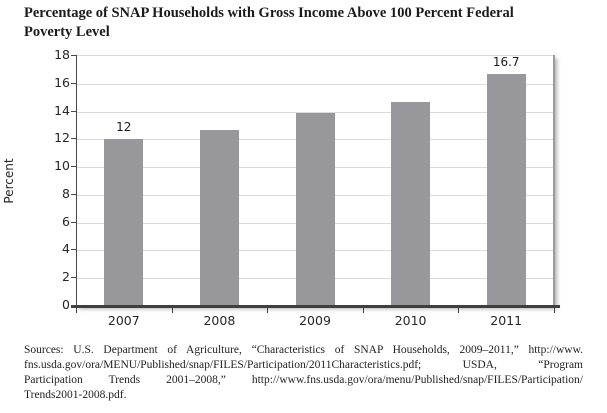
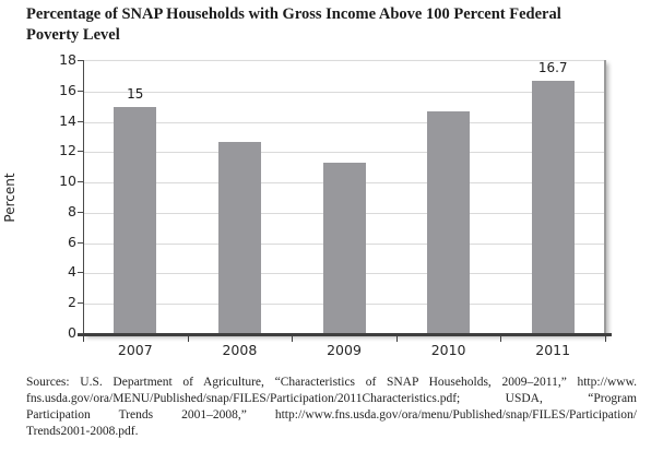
2007: 12 -> 15
2009: 13.9 -> 11.3
